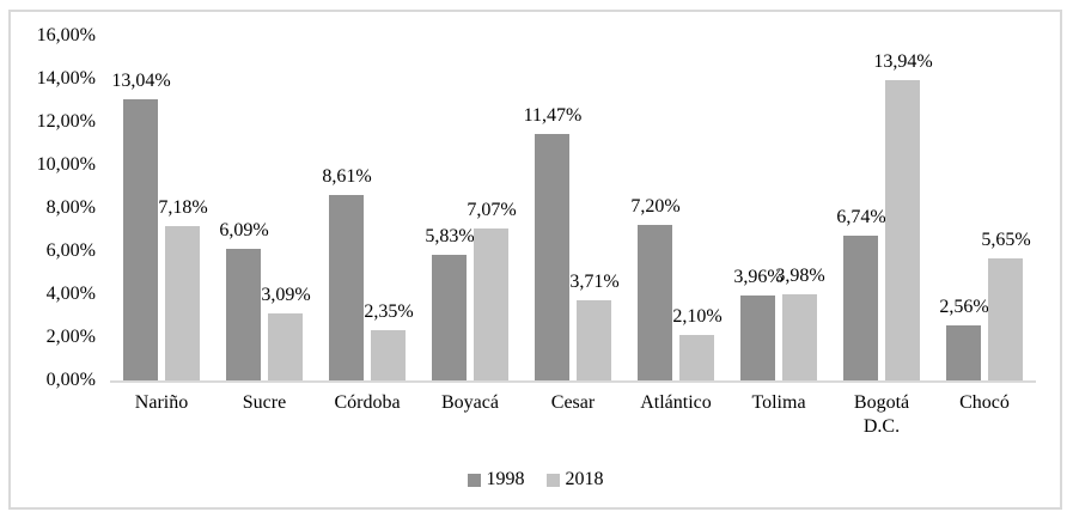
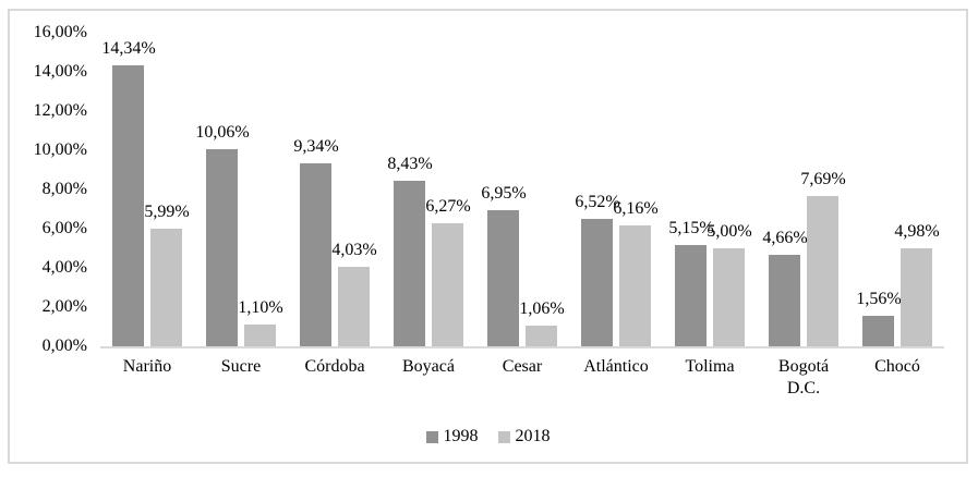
1998/Nariño: 13,04% -> 14,34%
2018/Nariño: 7,18% -> 5,99%
1998/Sucre: 6,09% -> 10,06%
2018/Sucre: 3,09% -> 1,10%
1998/Córdoba: 8,61% -> 9,34%
2018/Córdoba: 2,35% -> 4,03%
1998/Boyacá: 5,83% -> 8,43%
2018/Boyacá: 7,07% -> 6,27%
1998/Cesar: 11,47% -> 6,95%
2018/Cesar: 3,71% -> 1,06%
1998/Atlántico: 7,20% -> 6,52%
2018/Atlántico: 2,10% -> 6,16%
1998/Tolima: 3,96% -> 5,15%
2018/Tolima: 3,98% -> 5,00%
1998/Bogotá D.C.: 6,74% -> 4,66%
2018/Bogotá D.C.: 13,94% -> 7,69%
1998/Chocó: 2,56% -> 1,56%
2018/Chocó: 5,65% -> 4,98%
